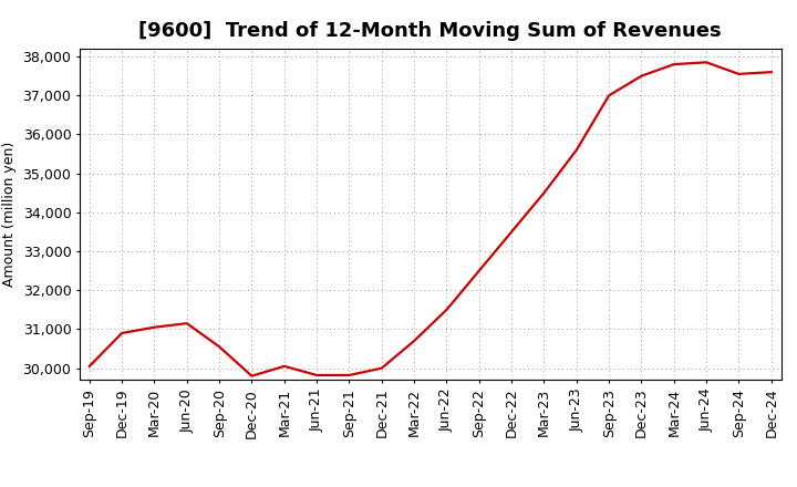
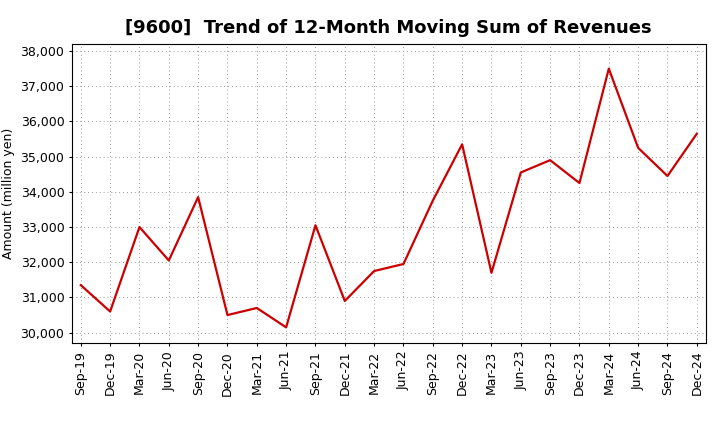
Sep-19: 30,050 -> 31,350
Dec-19: 30,900 -> 30,600
Mar-20: 31,050 -> 33,000
Jun-20: 31,150 -> 32,050
Sep-20: 30,550 -> 33,850
Dec-20: 29,800 -> 30,500
Mar-21: 30,050 -> 30,700
Jun-21: 29,820 -> 30,150
Sep-21: 29,820 -> 33,050
Dec-21: 30,000 -> 30,900
Mar-22: 30,700 -> 31,750
Jun-22: 31,500 -> 31,950
Sep-22: 32,500 -> 33,750
Dec-22: 33,500 -> 35,350
Mar-23: 34,500 -> 31,700
Jun-23: 35,600 -> 34,550
Sep-23: 37,000 -> 34,900
Dec-23: 37,500 -> 34,250
Mar-24: 37,800 -> 37,500
Jun-24: 37,850 -> 35,250
Sep-24: 37,550 -> 34,450
Dec-24: 37,600 -> 35,650
